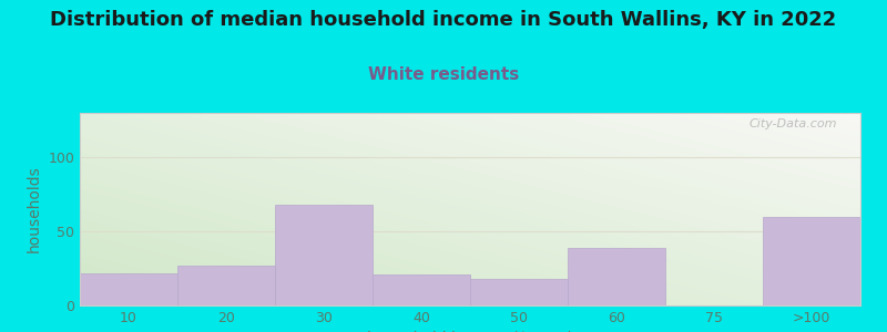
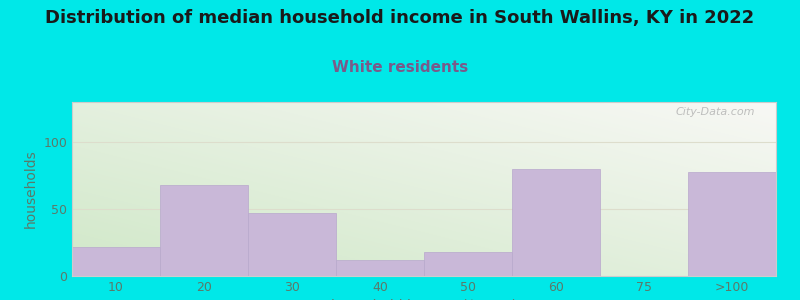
20: 27 -> 68
30: 68 -> 47
40: 21 -> 12
60: 39 -> 80
>100: 60 -> 78
